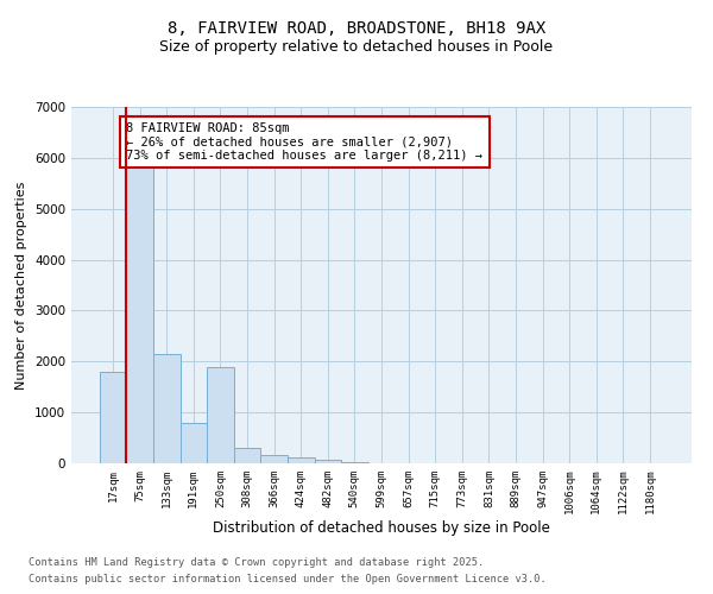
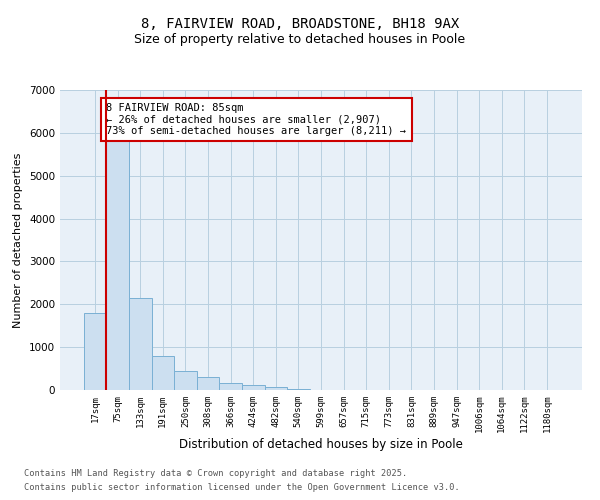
250sqm: 1900 -> 450
